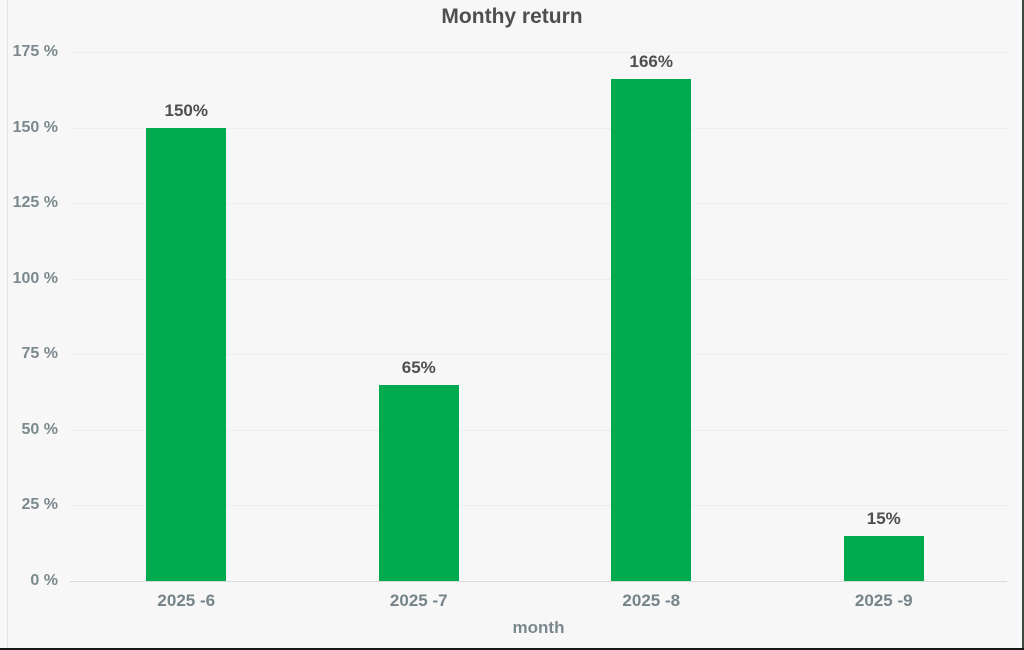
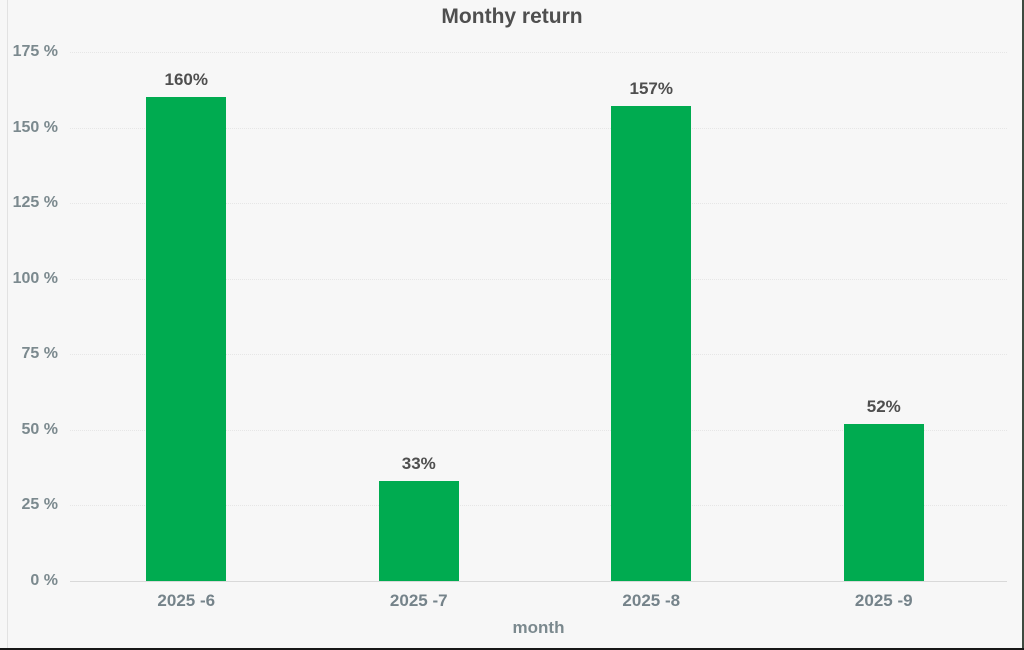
2025 -6: 150% -> 160%
2025 -7: 65% -> 33%
2025 -8: 166% -> 157%
2025 -9: 15% -> 52%
